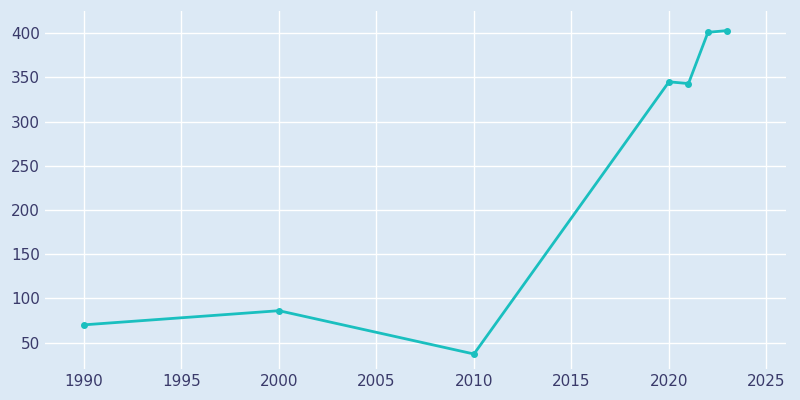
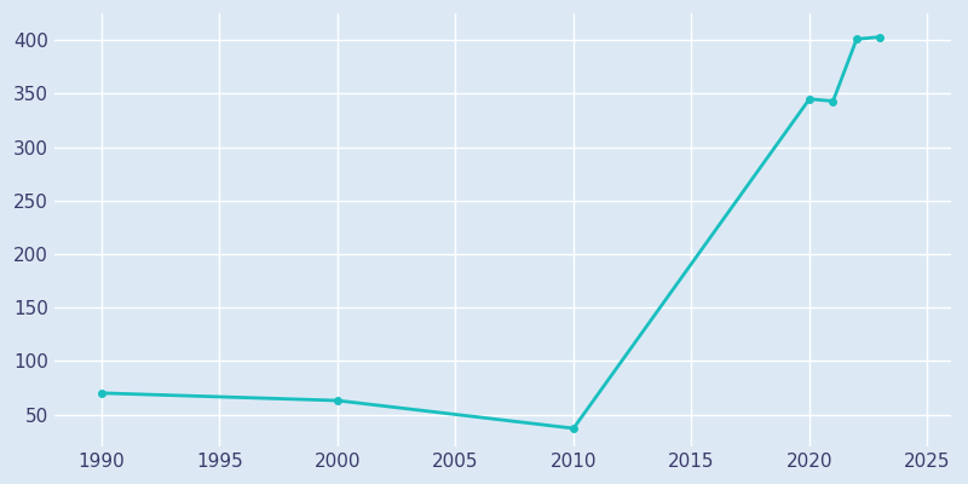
2000: 86 -> 63
